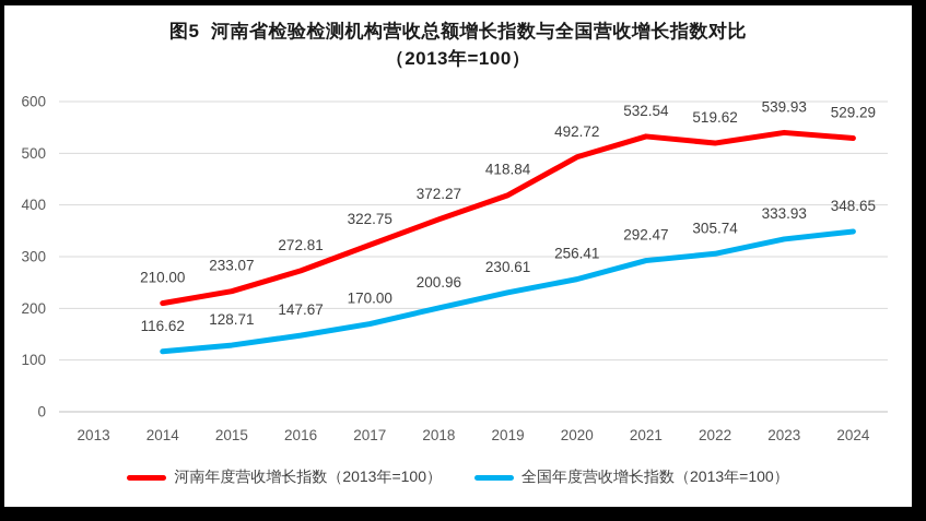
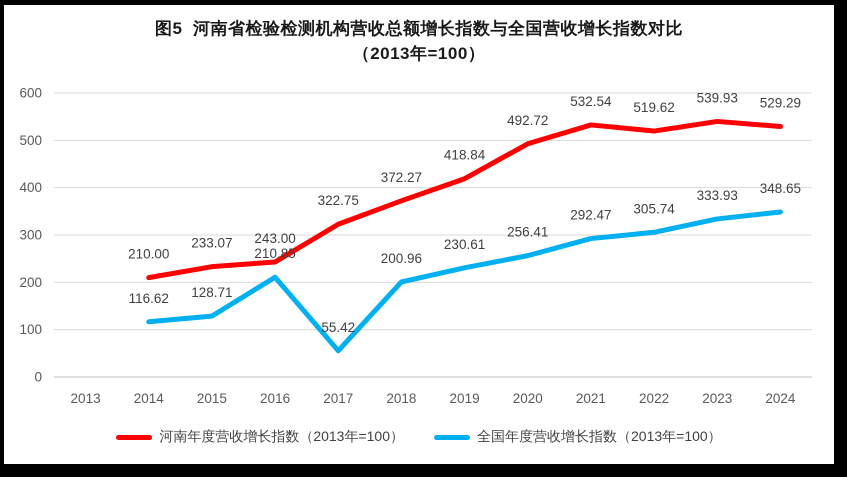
河南年度营收增长指数（2013年=100）/2016: 272.81 -> 243.00
全国年度营收增长指数（2013年=100）/2016: 147.67 -> 210.85
全国年度营收增长指数（2013年=100）/2017: 170.00 -> 55.42
